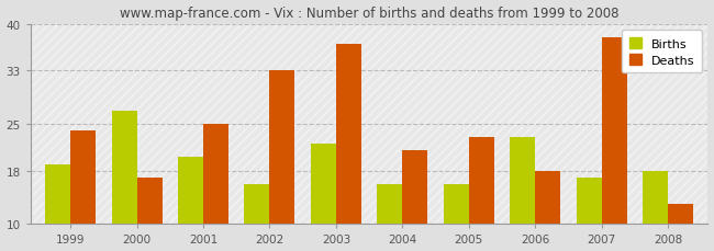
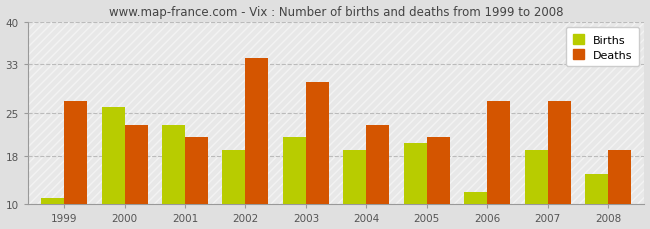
Births/1999: 19 -> 11
Deaths/1999: 24 -> 27
Births/2000: 27 -> 26
Deaths/2000: 17 -> 23
Births/2001: 20 -> 23
Deaths/2001: 25 -> 21
Births/2002: 16 -> 19
Deaths/2002: 33 -> 34
Births/2003: 22 -> 21
Deaths/2003: 37 -> 30
Births/2004: 16 -> 19
Deaths/2004: 21 -> 23
Births/2005: 16 -> 20
Deaths/2005: 23 -> 21
Births/2006: 23 -> 12
Deaths/2006: 18 -> 27
Births/2007: 17 -> 19
Deaths/2007: 38 -> 27
Births/2008: 18 -> 15
Deaths/2008: 13 -> 19
